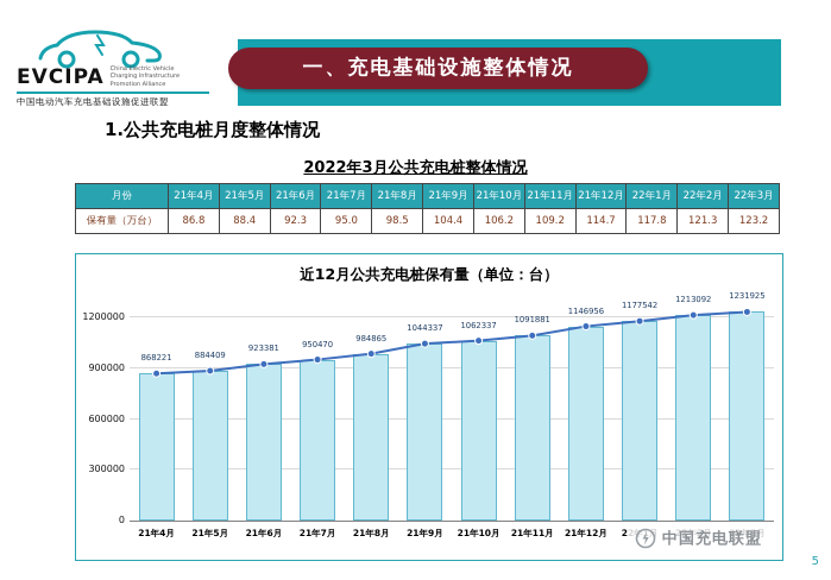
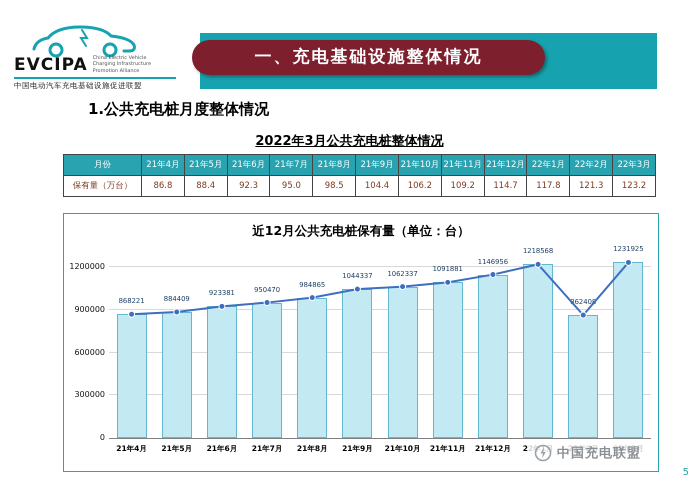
22年1月: 1177542 -> 1218568
22年2月: 1213092 -> 862408
